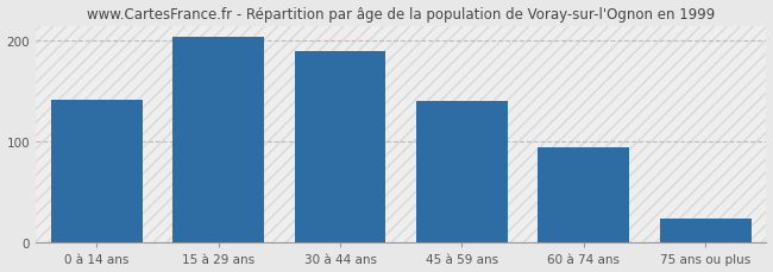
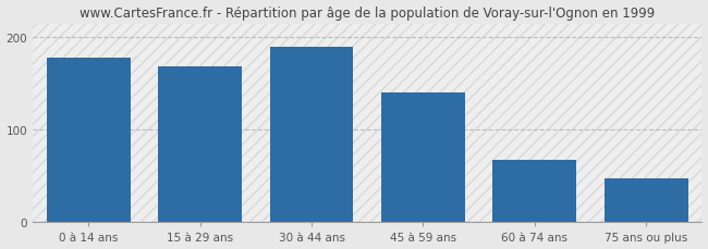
0 à 14 ans: 142 -> 178
15 à 29 ans: 204 -> 168
60 à 74 ans: 94 -> 68
75 ans ou plus: 24 -> 48
